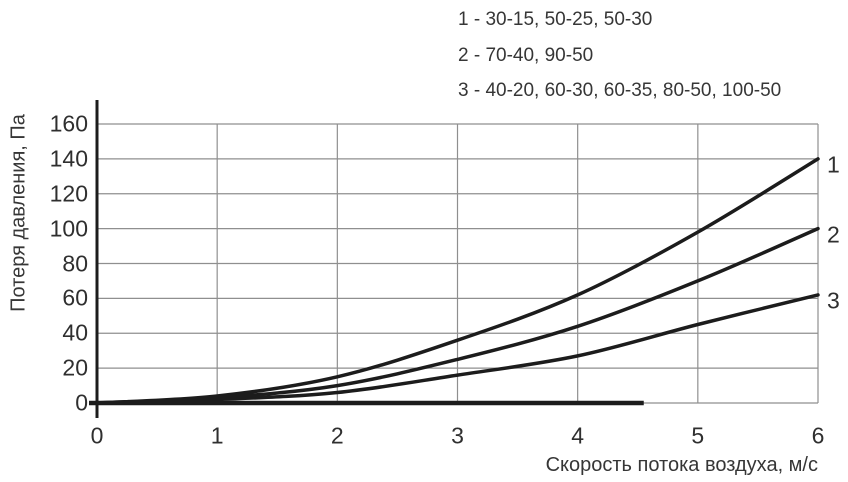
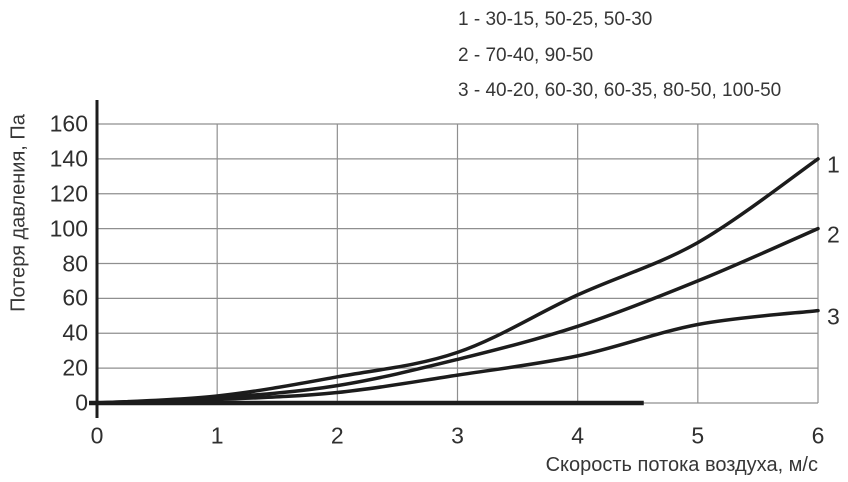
1/3: 36 -> 29
1/5: 98 -> 92
3/6: 62 -> 53
